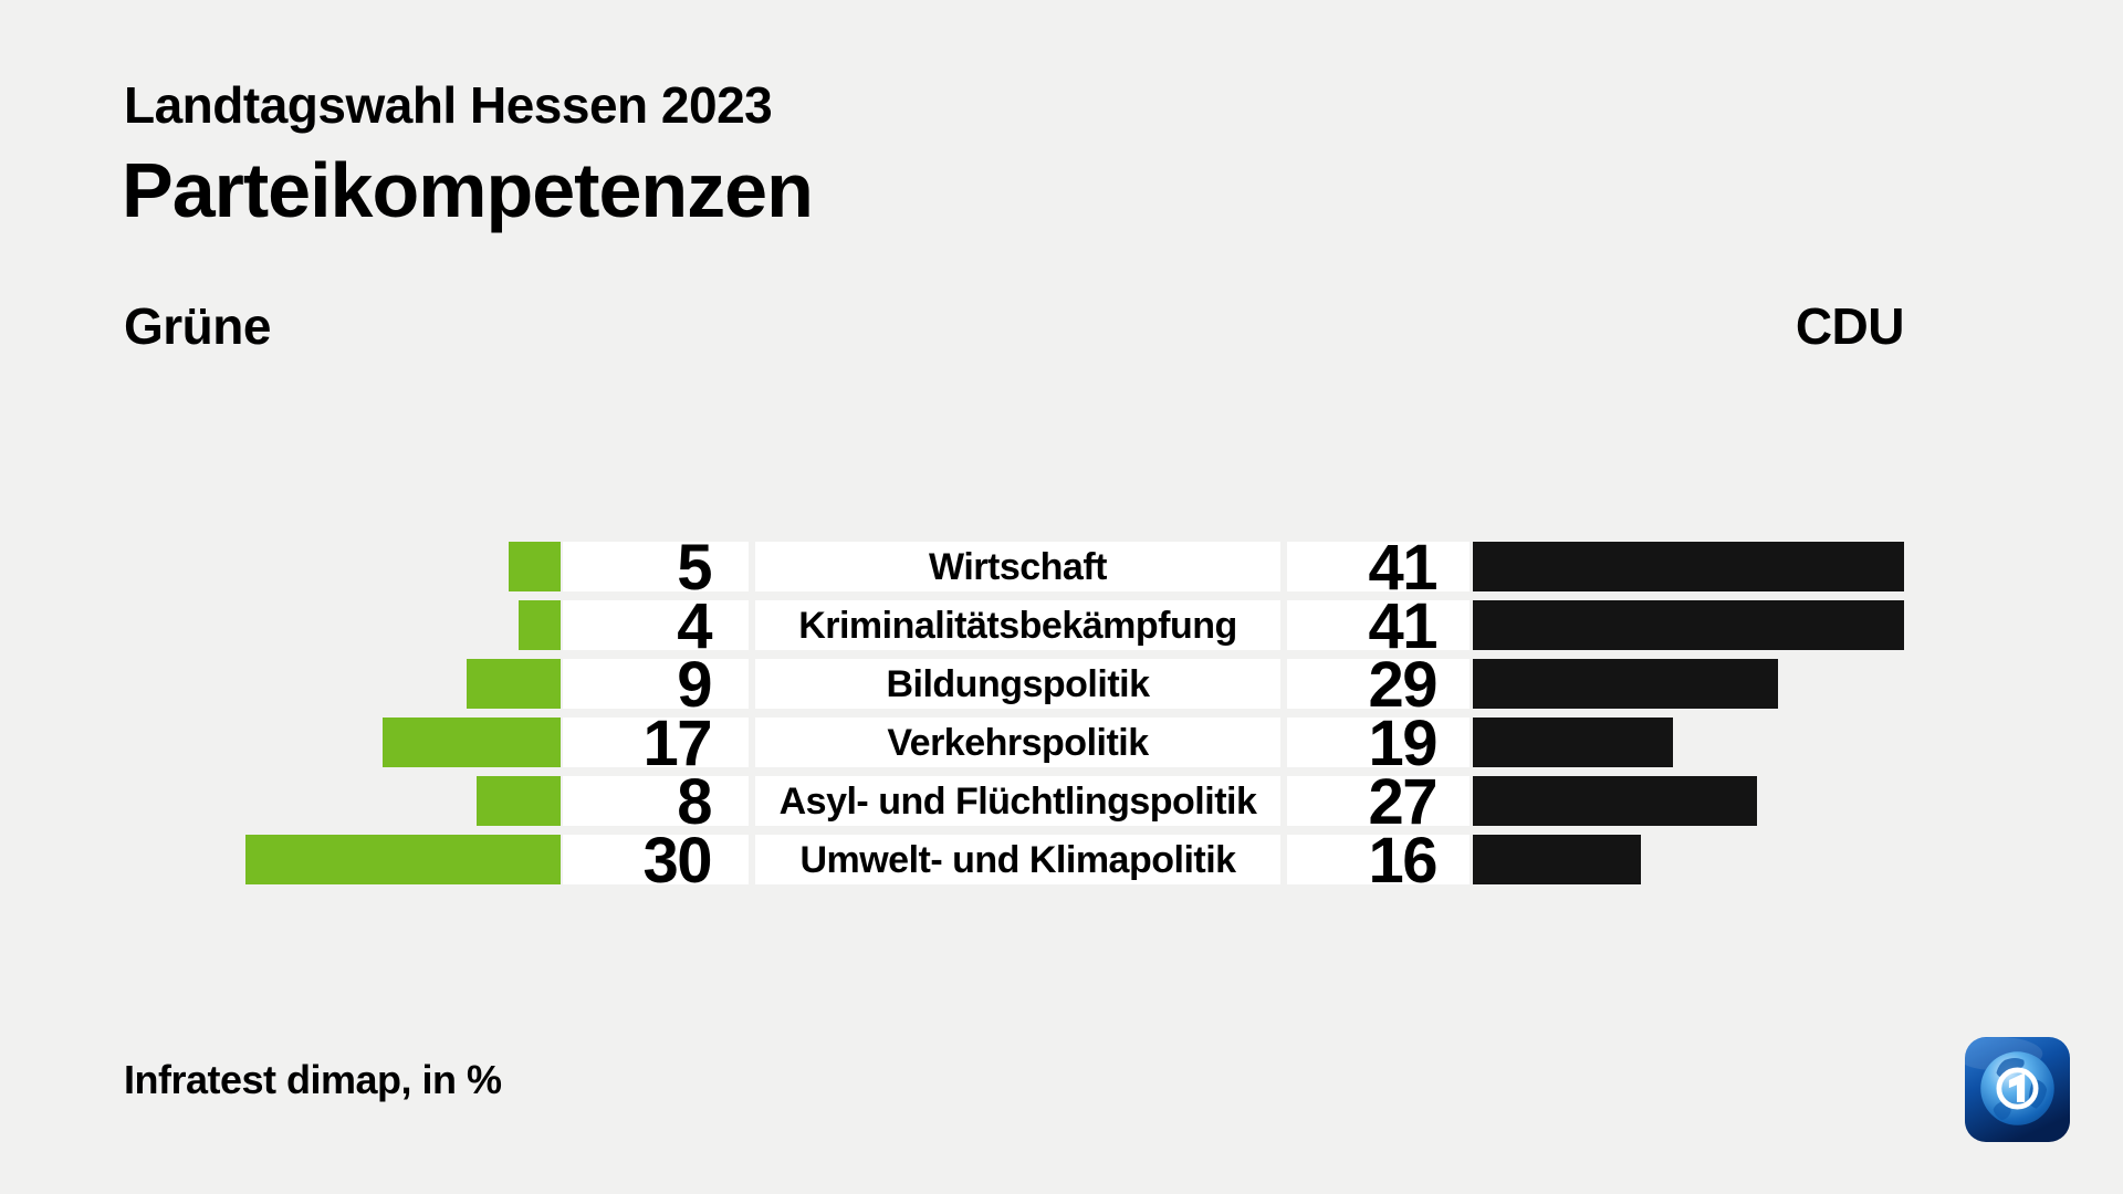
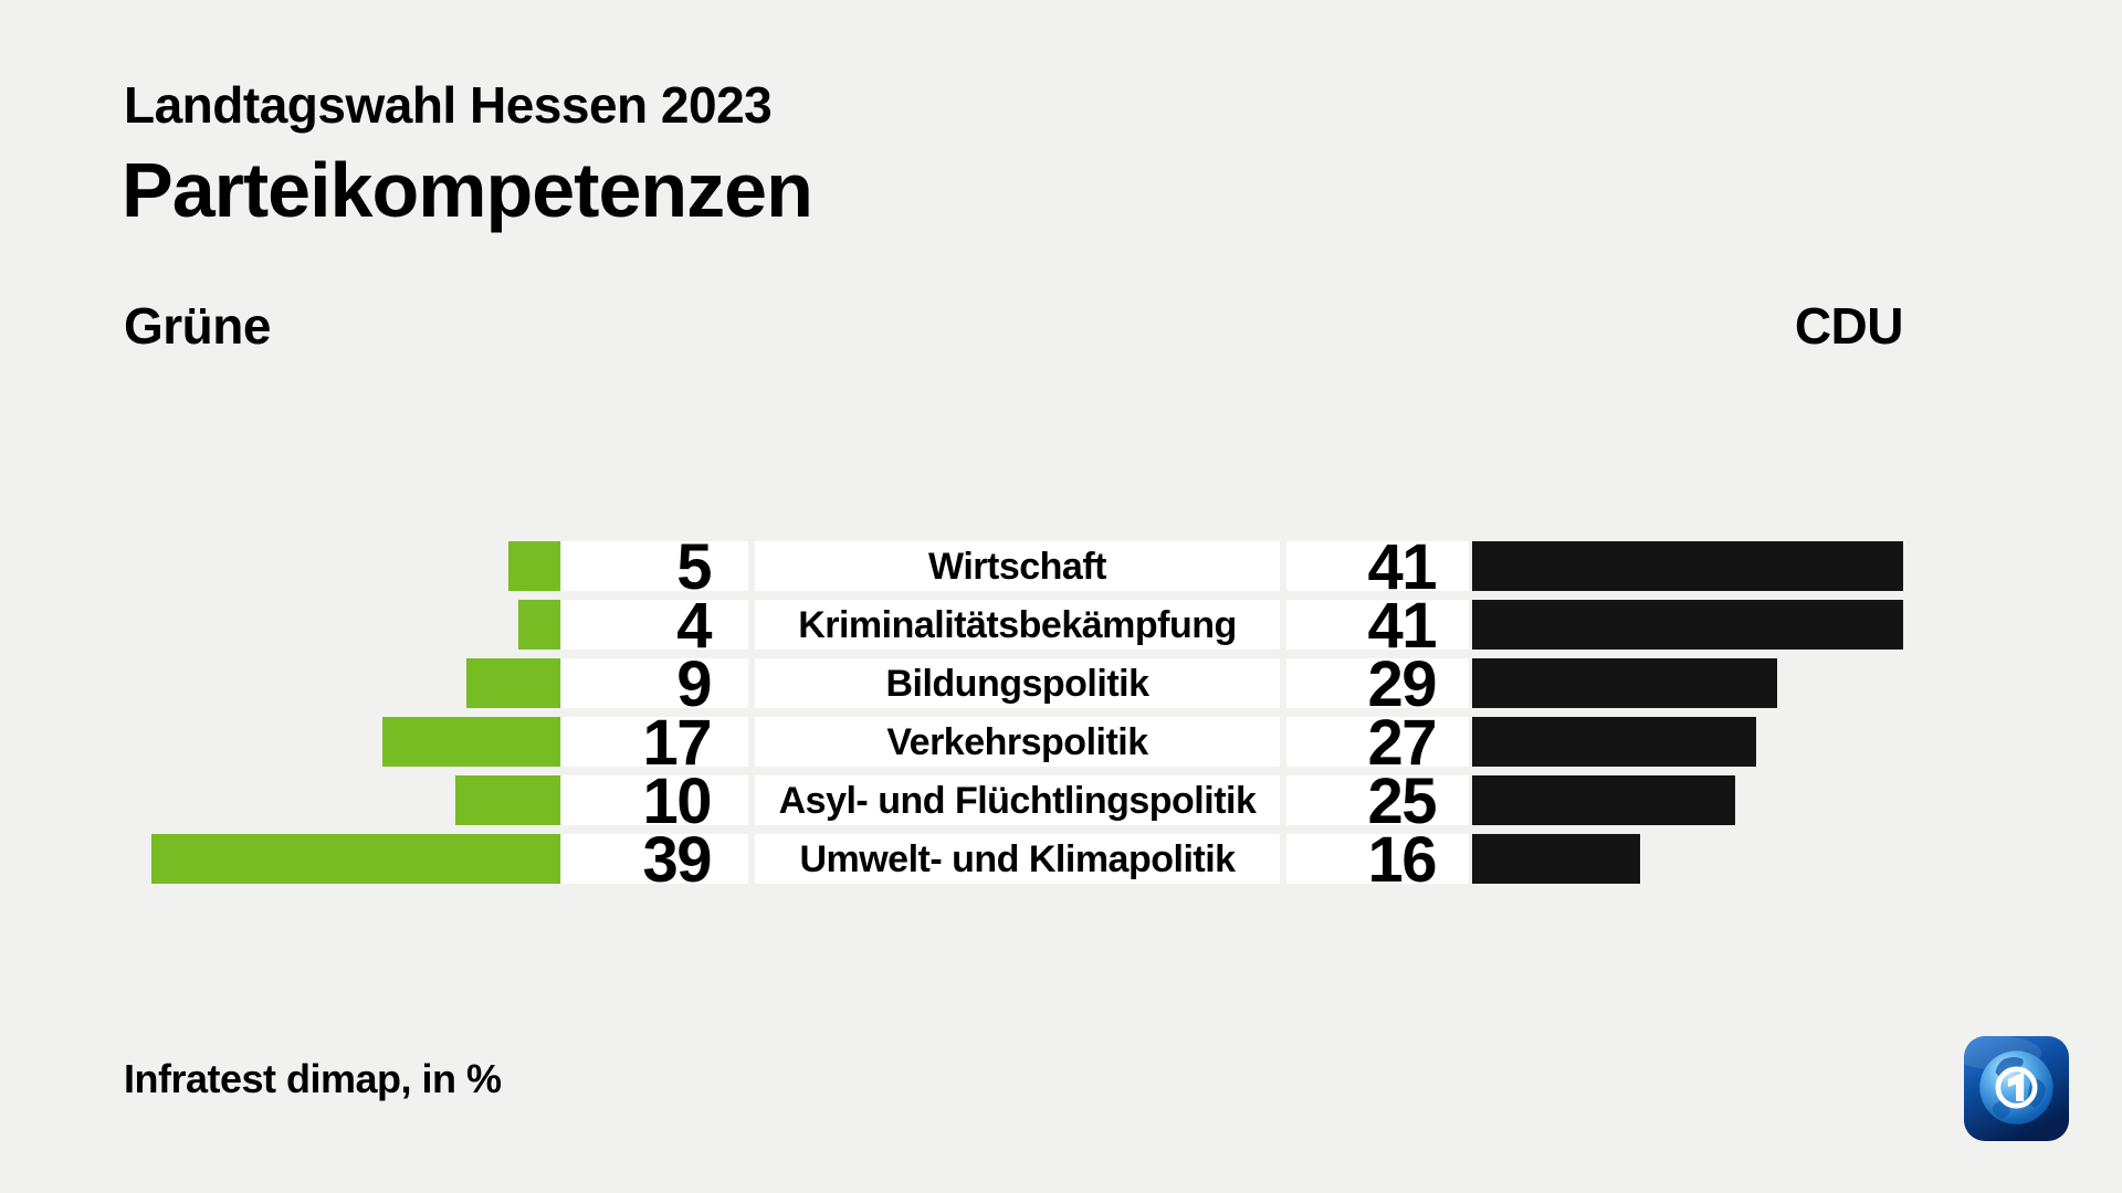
CDU/Verkehrspolitik: 19 -> 27
Grüne/Asyl- und Flüchtlingspolitik: 8 -> 10
CDU/Asyl- und Flüchtlingspolitik: 27 -> 25
Grüne/Umwelt- und Klimapolitik: 30 -> 39
